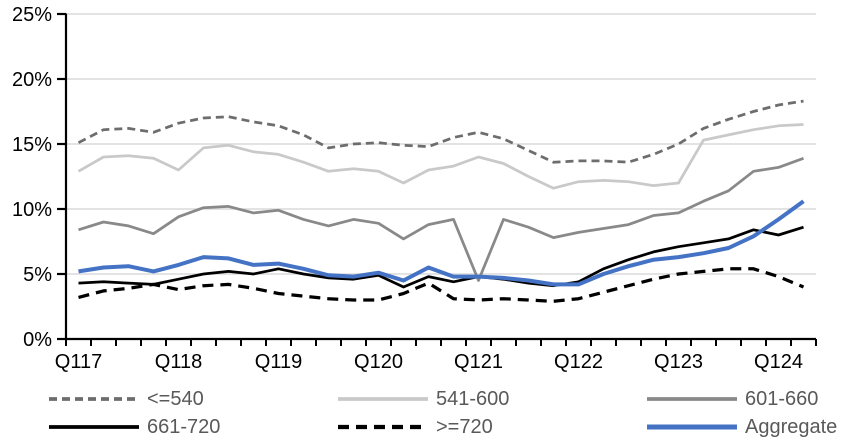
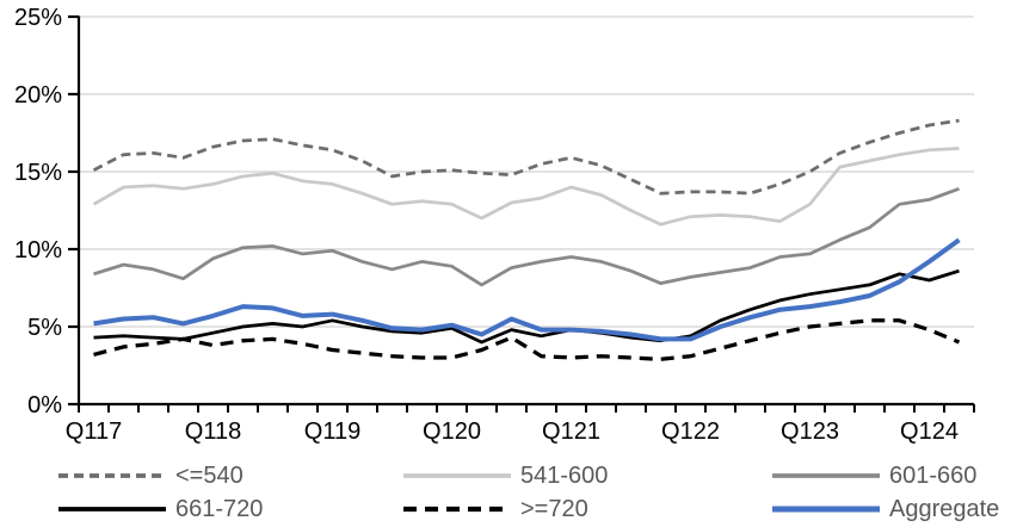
541-600/Q118: 13.0% -> 14.2%
601-660/Q121: 4.5% -> 9.5%
541-600/Q123: 12.0% -> 12.9%
